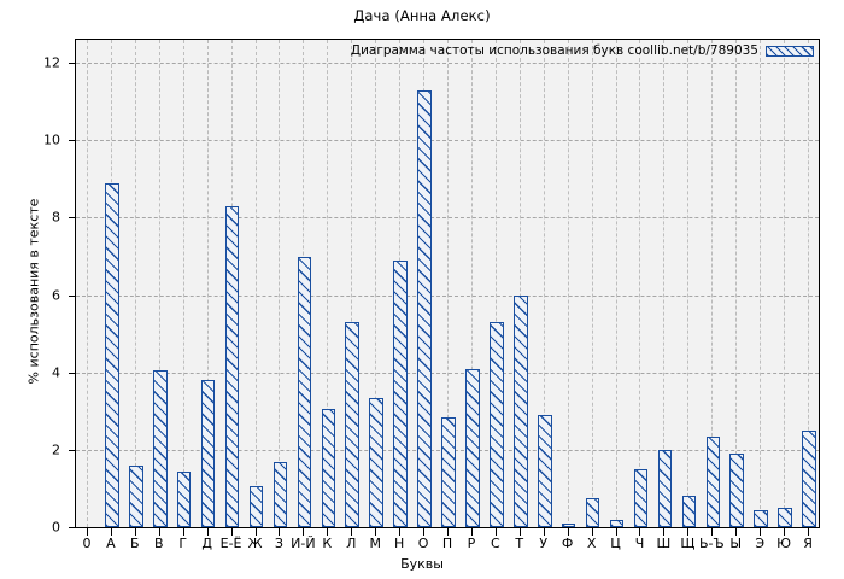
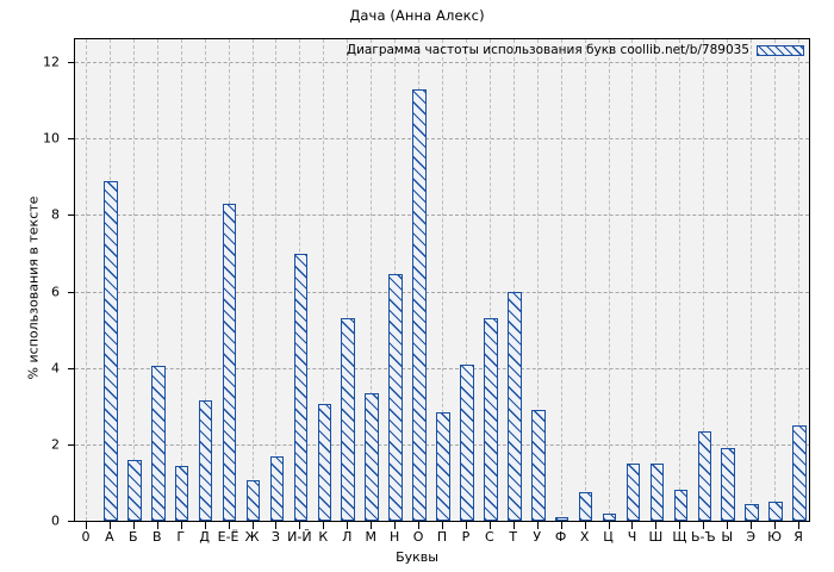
Д: 3.8 -> 3.1
Н: 6.9 -> 6.5
Ш: 2.0 -> 1.5
